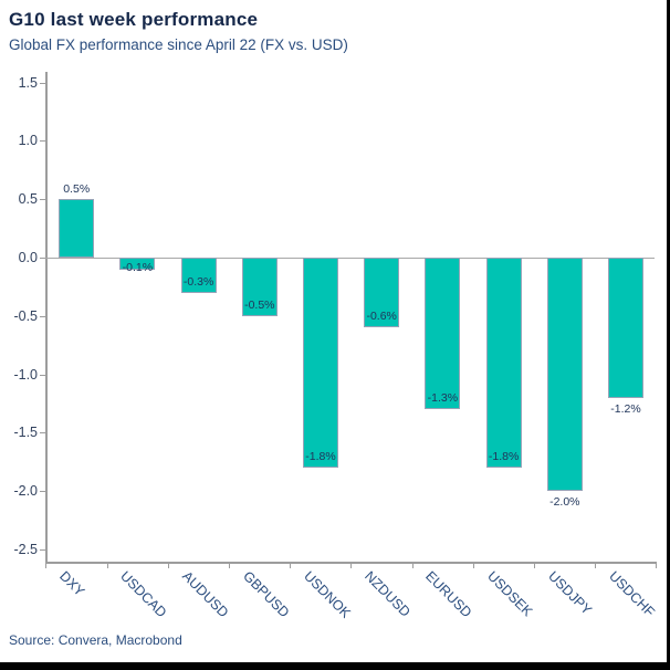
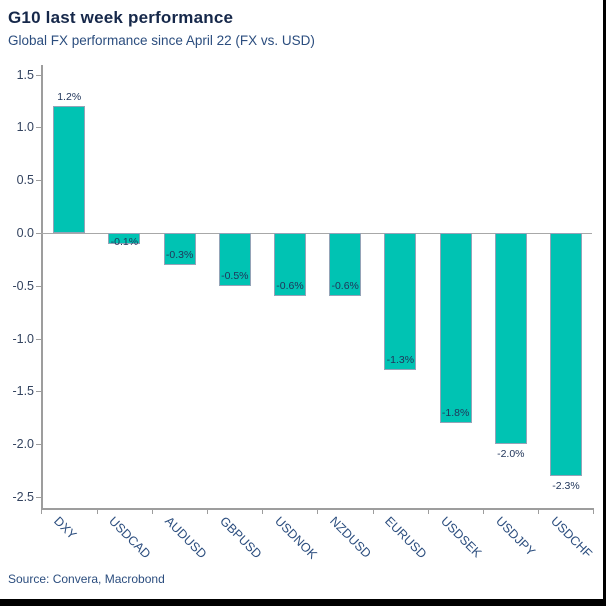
DXY: 0.5% -> 1.2%
USDNOK: -1.8% -> -0.6%
USDCHF: -1.2% -> -2.3%
